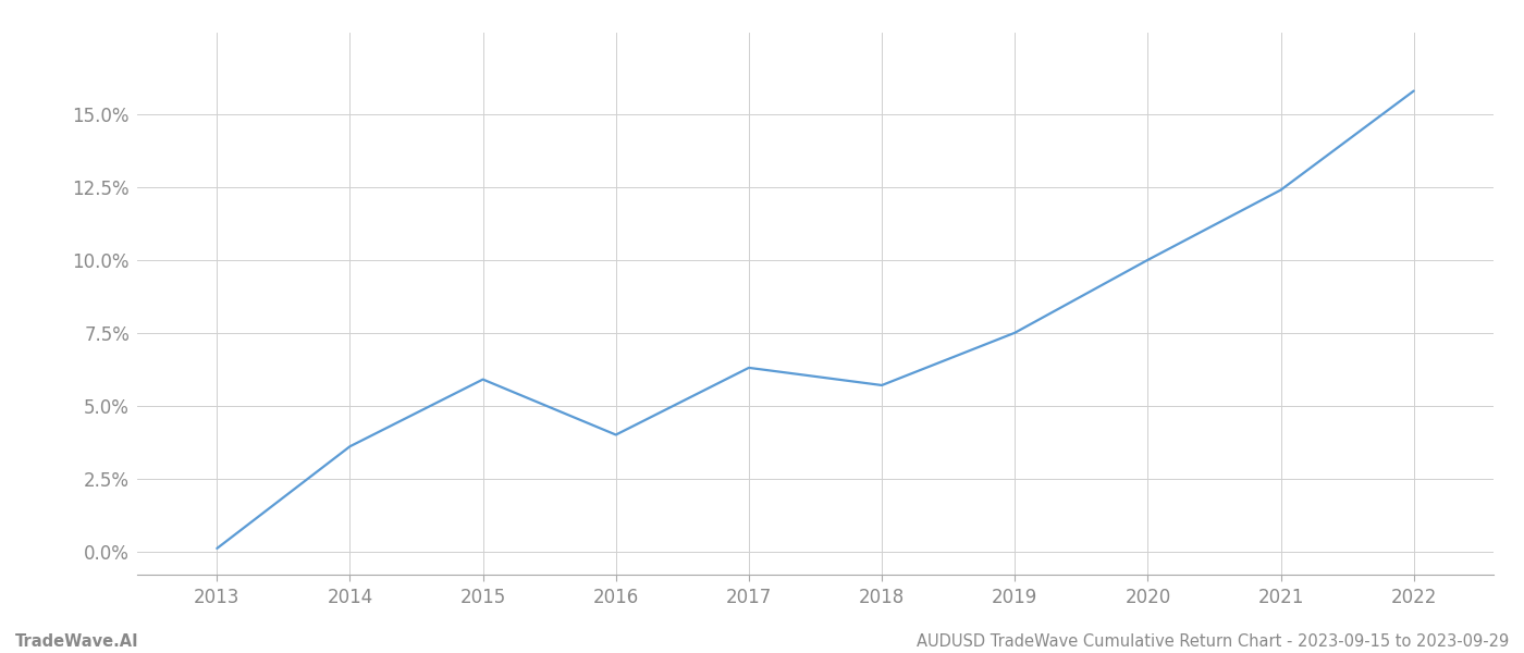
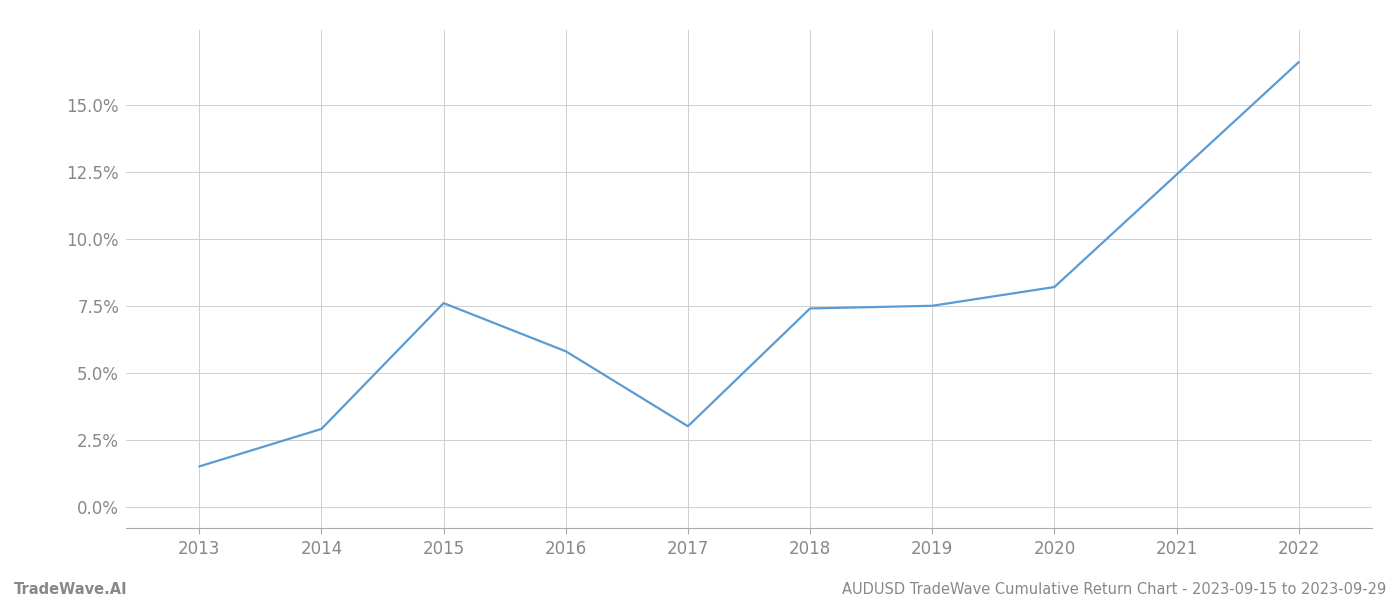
2013: 0.1% -> 1.5%
2014: 3.6% -> 2.9%
2015: 5.9% -> 7.6%
2016: 4.0% -> 5.8%
2017: 6.3% -> 3.0%
2018: 5.7% -> 7.4%
2020: 10.0% -> 8.2%
2022: 15.8% -> 16.6%
